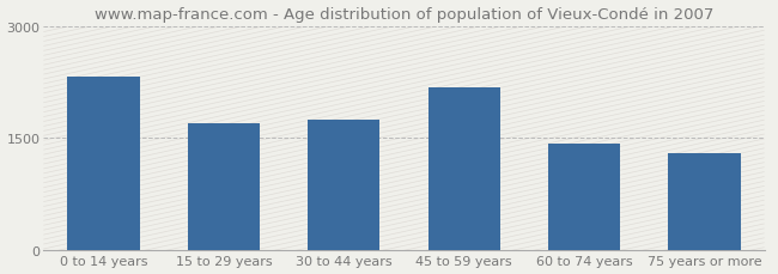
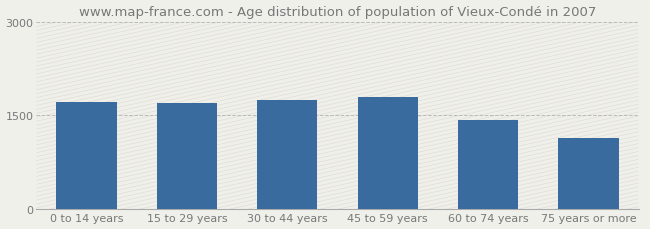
0 to 14 years: 2320 -> 1720
45 to 59 years: 2180 -> 1790
75 years or more: 1300 -> 1140
